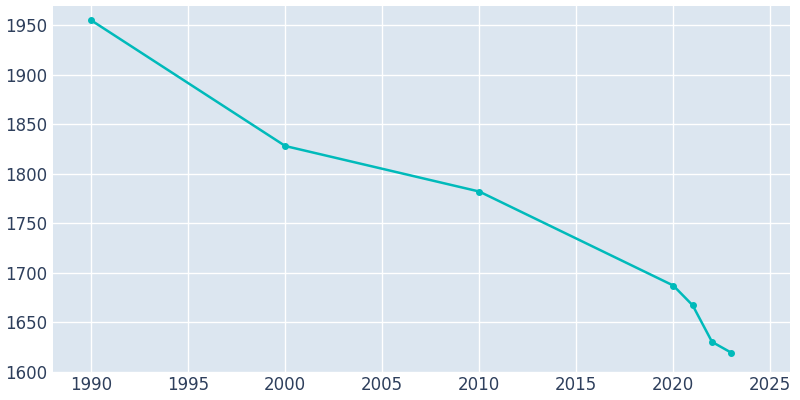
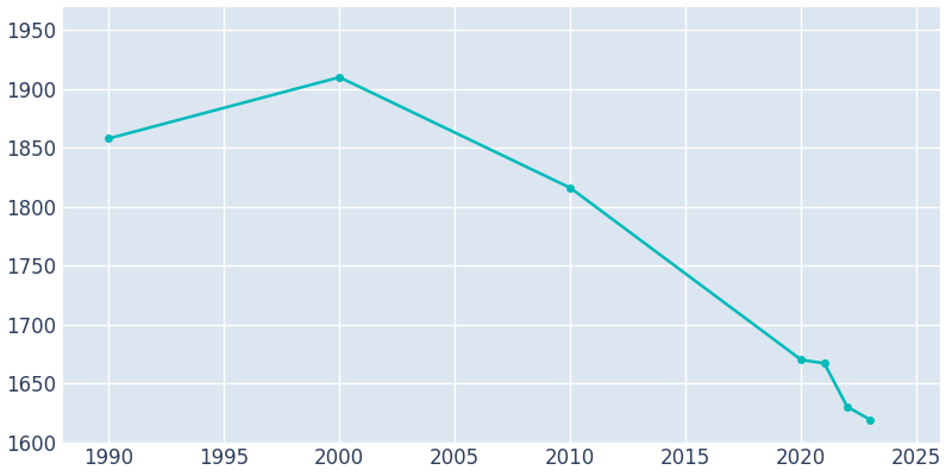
1990: 1955 -> 1858
2000: 1828 -> 1910
2010: 1782 -> 1816
2020: 1687 -> 1670
